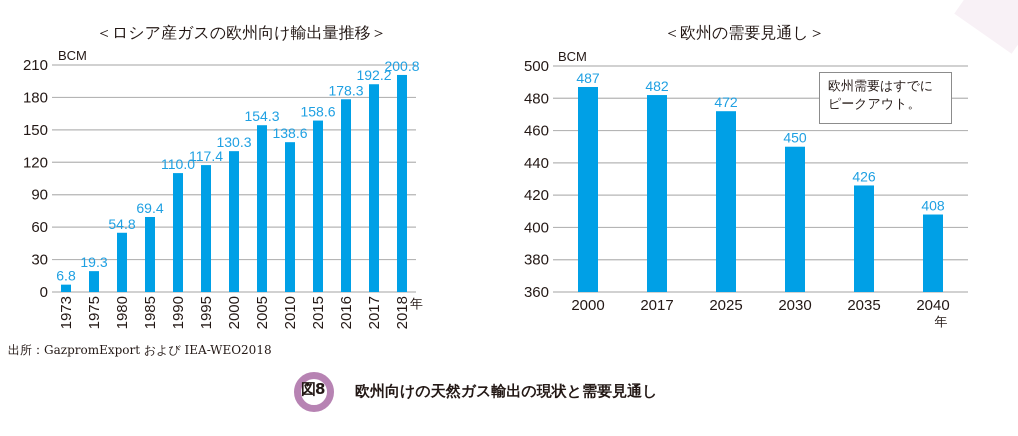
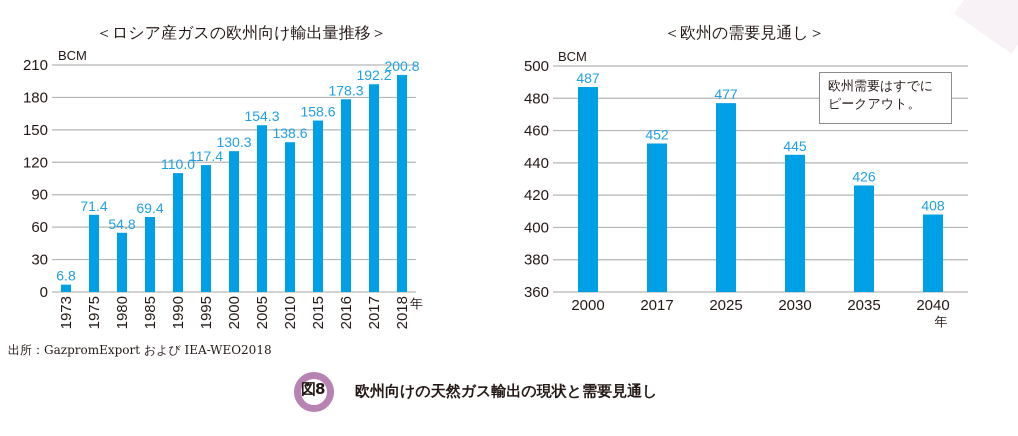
＜ロシア産ガスの欧州向け輸出量推移＞/1975: 19.3 -> 71.4
＜欧州の需要見通し＞/2017: 482 -> 452
＜欧州の需要見通し＞/2025: 472 -> 477
＜欧州の需要見通し＞/2030: 450 -> 445
